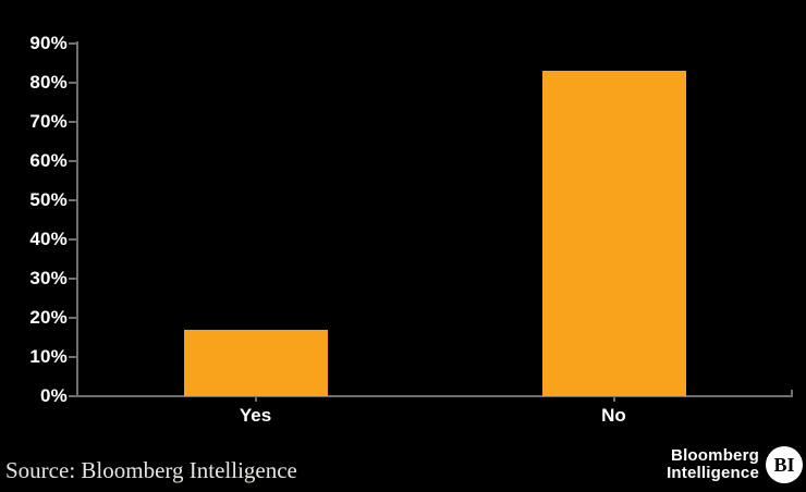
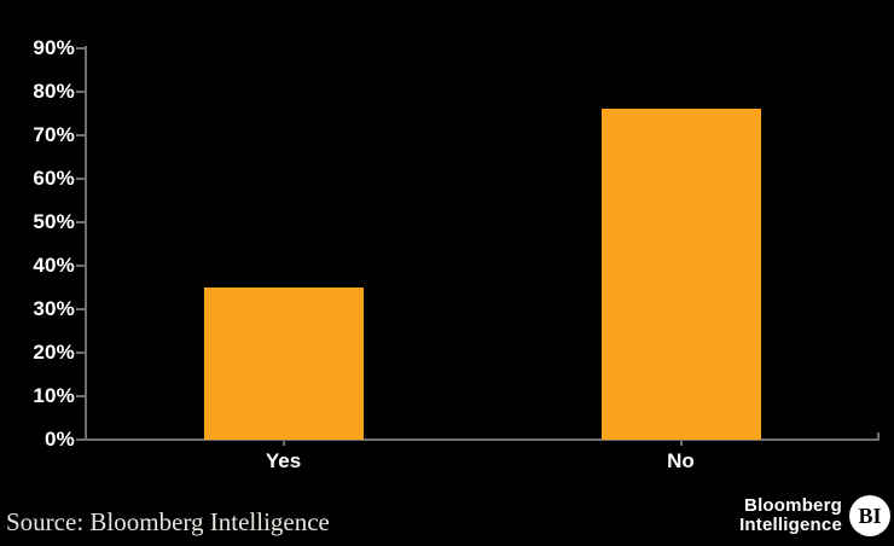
Yes: 17% -> 35%
No: 83% -> 76%
